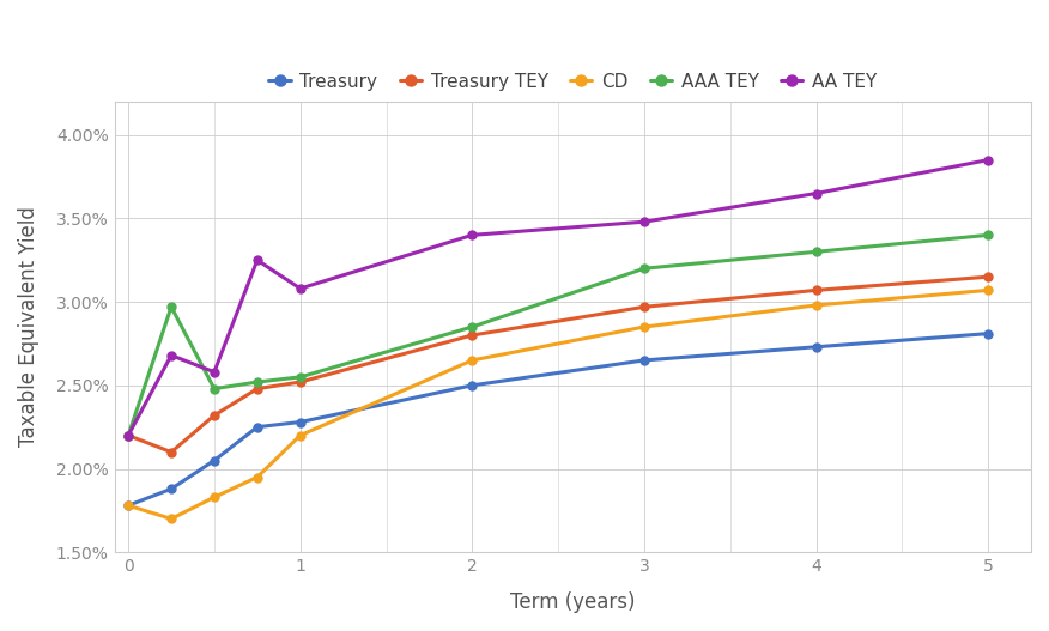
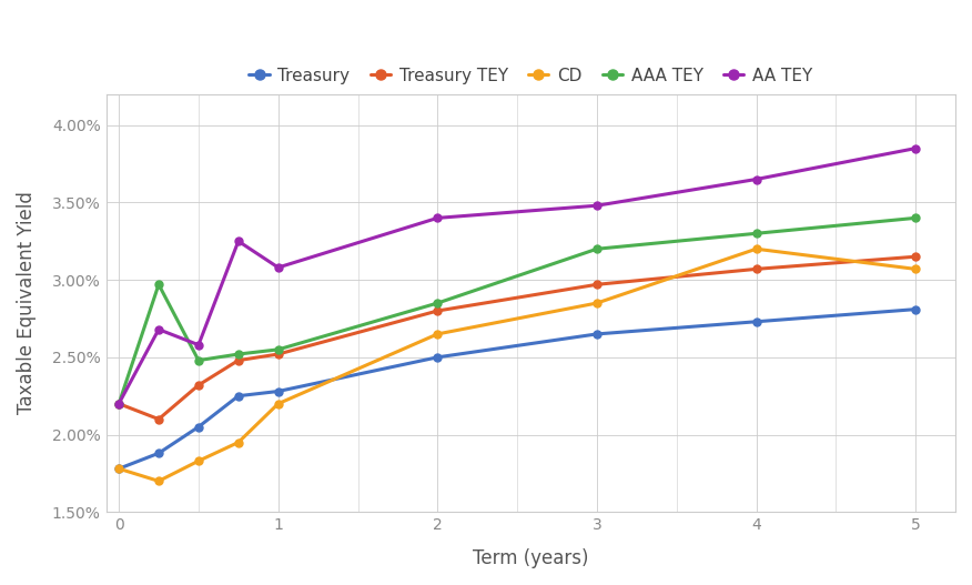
CD/4: 2.98% -> 3.20%
